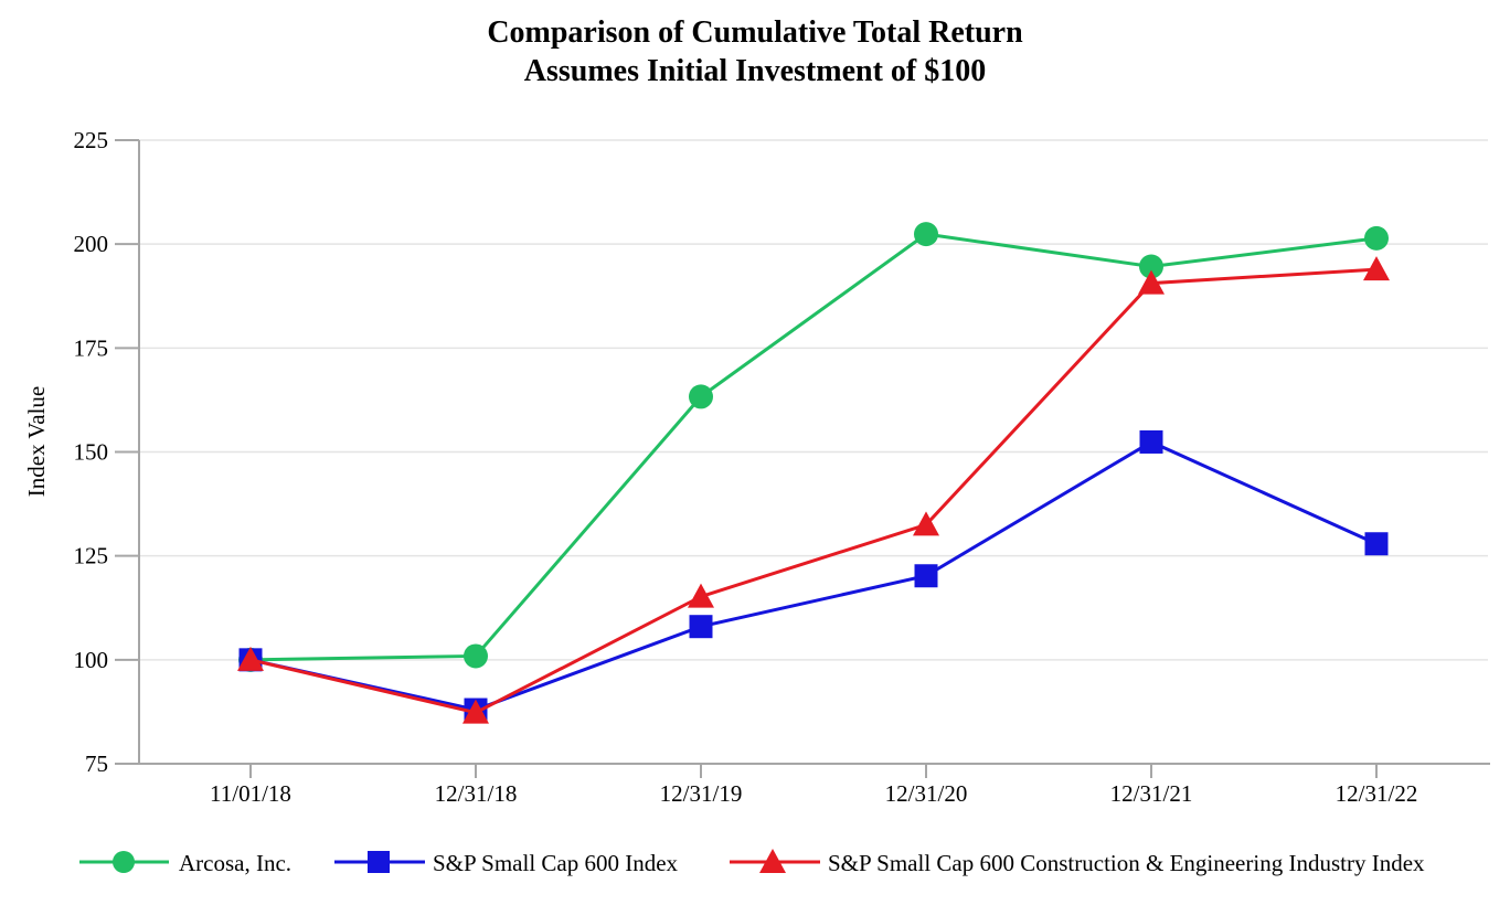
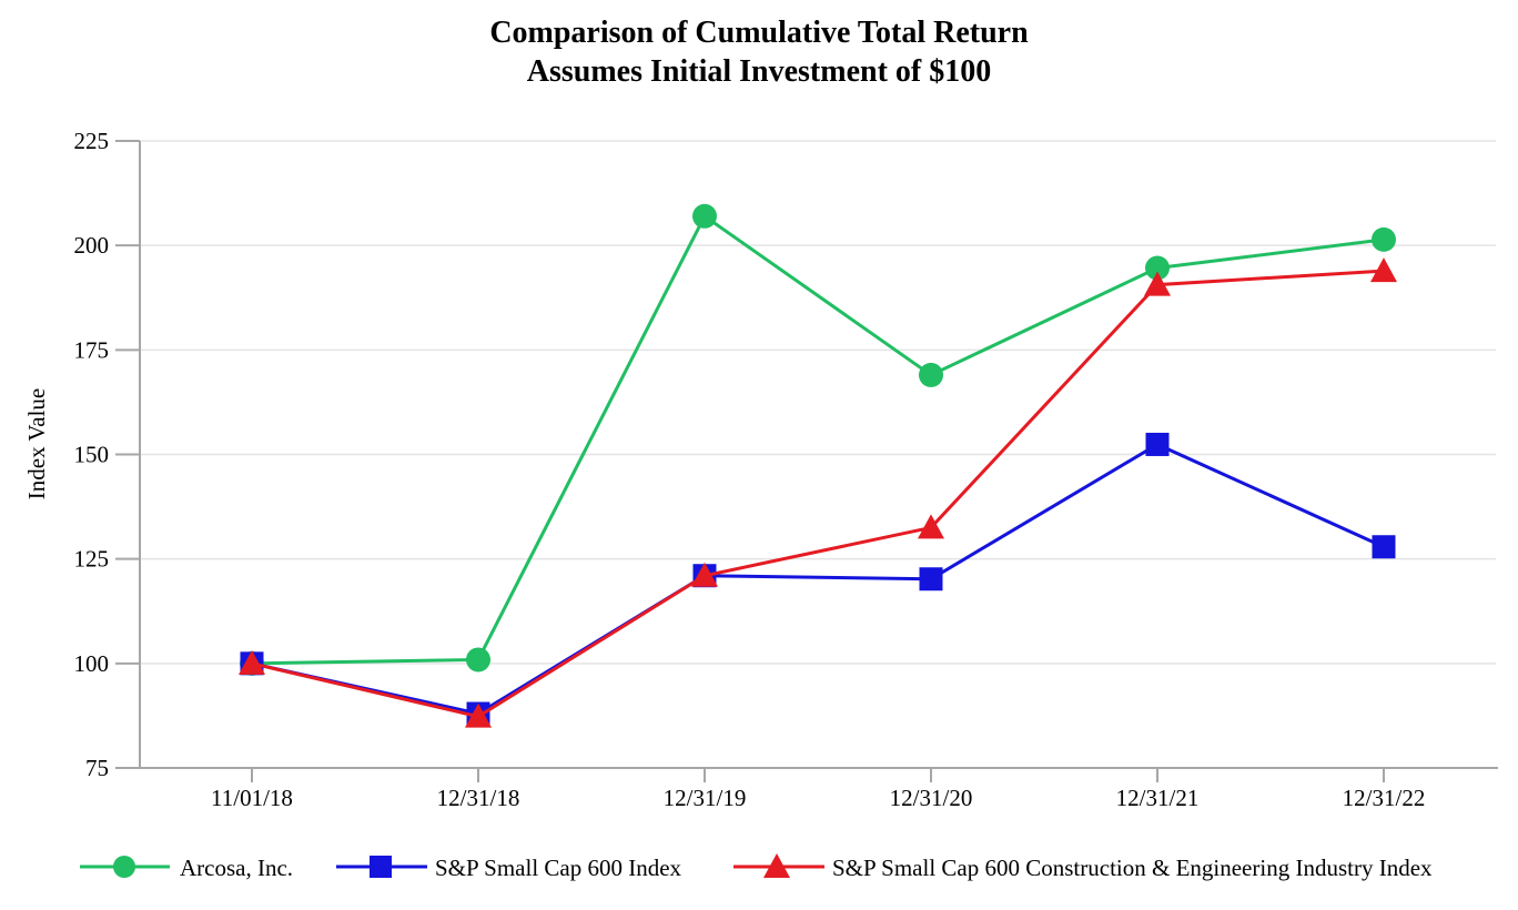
Arcosa, Inc./12/31/19: 163 -> 207
S&P Small Cap 600 Index/12/31/19: 108 -> 121
S&P Small Cap 600 Construction & Engineering Industry Index/12/31/19: 115 -> 121
Arcosa, Inc./12/31/20: 202 -> 169
